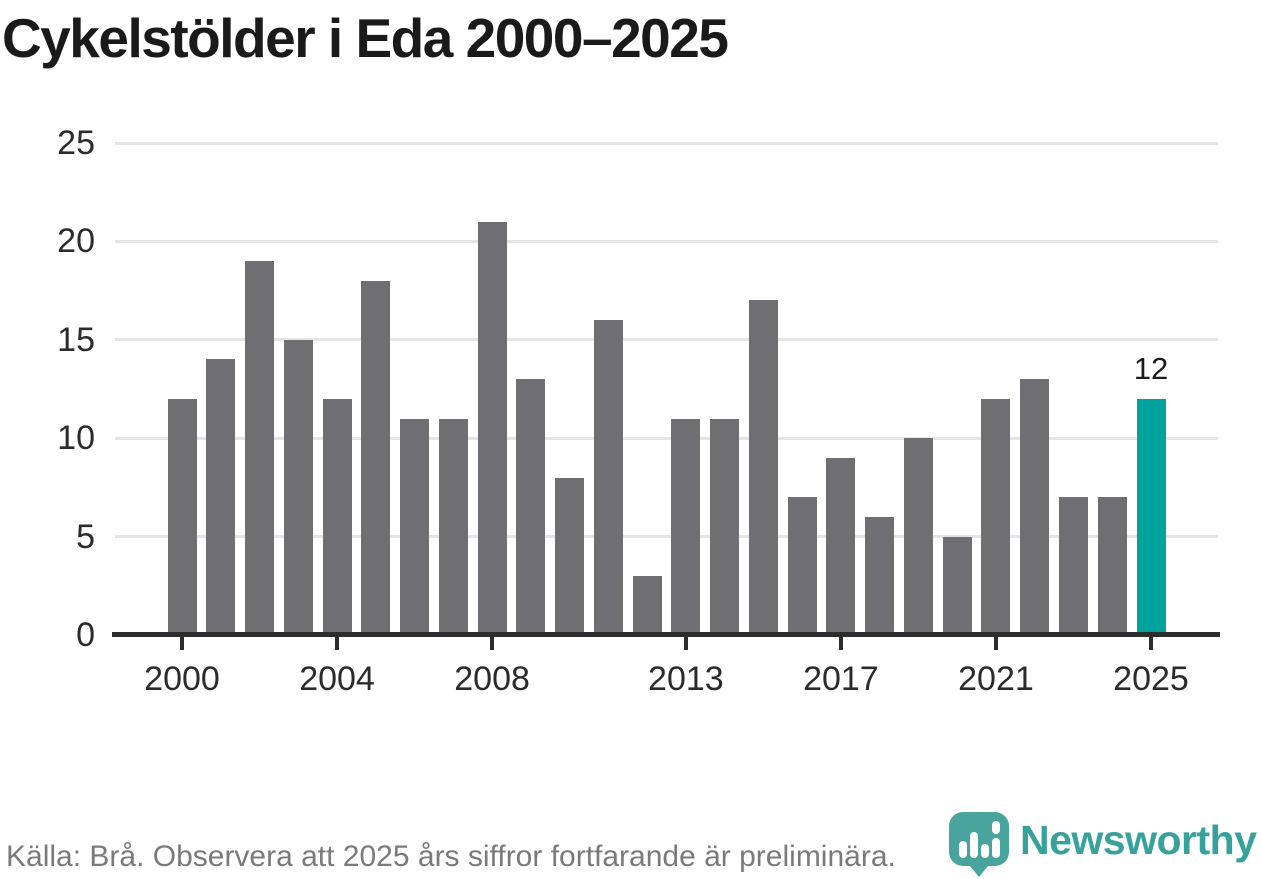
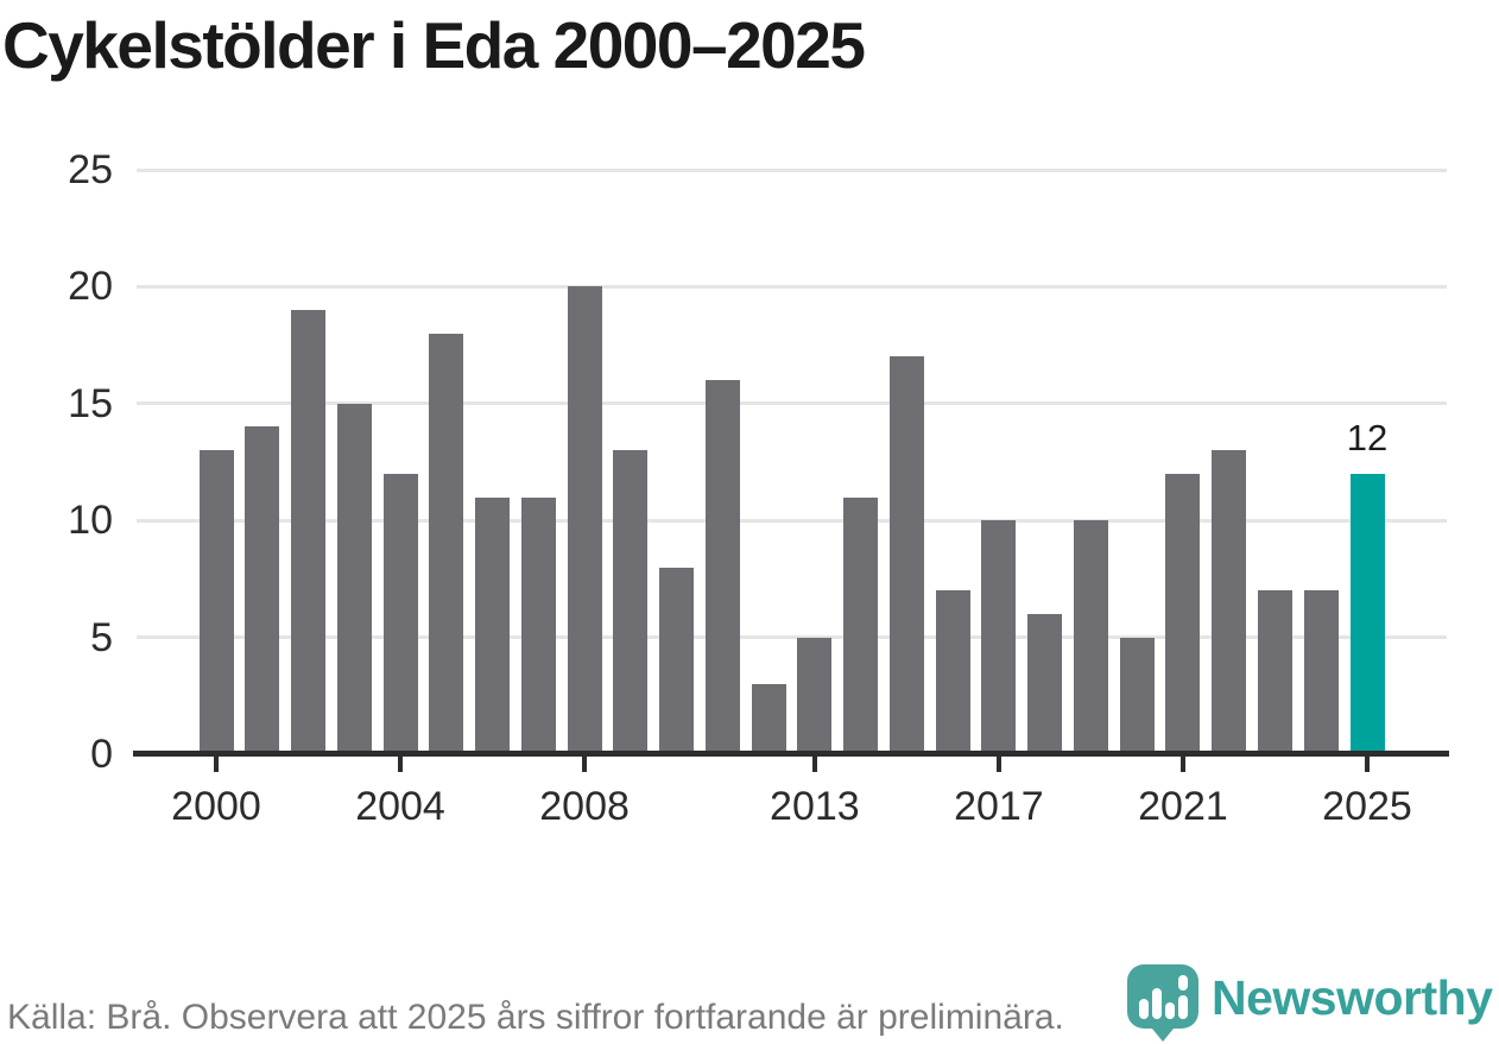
2000: 12 -> 13
2008: 21 -> 20
2013: 11 -> 5
2017: 9 -> 10
